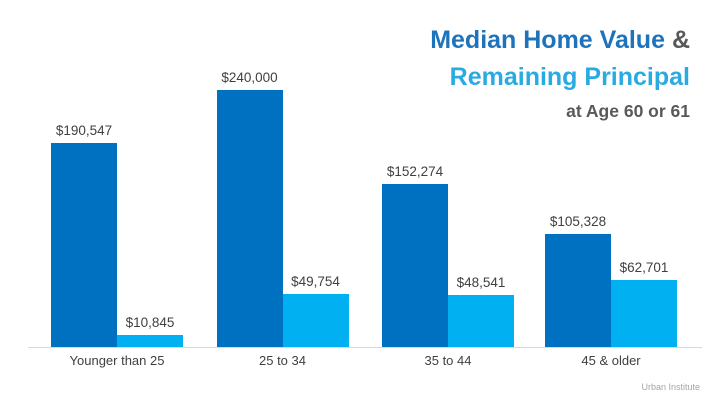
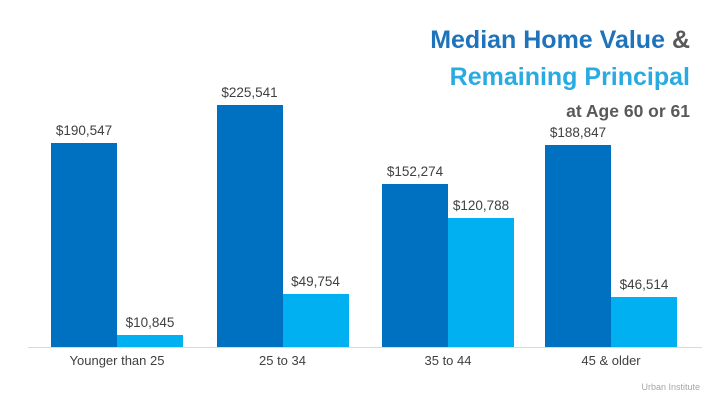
Median Home Value/25 to 34: $240,000 -> $225,541
Remaining Principal/35 to 44: $48,541 -> $120,788
Median Home Value/45 & older: $105,328 -> $188,847
Remaining Principal/45 & older: $62,701 -> $46,514
